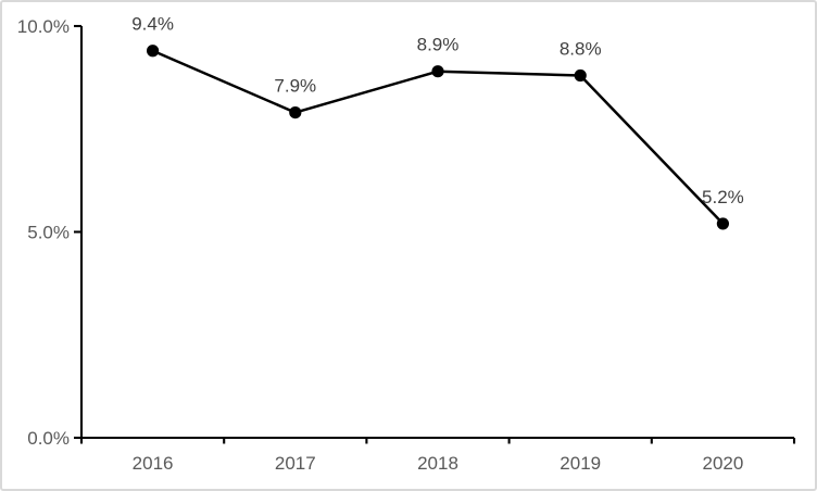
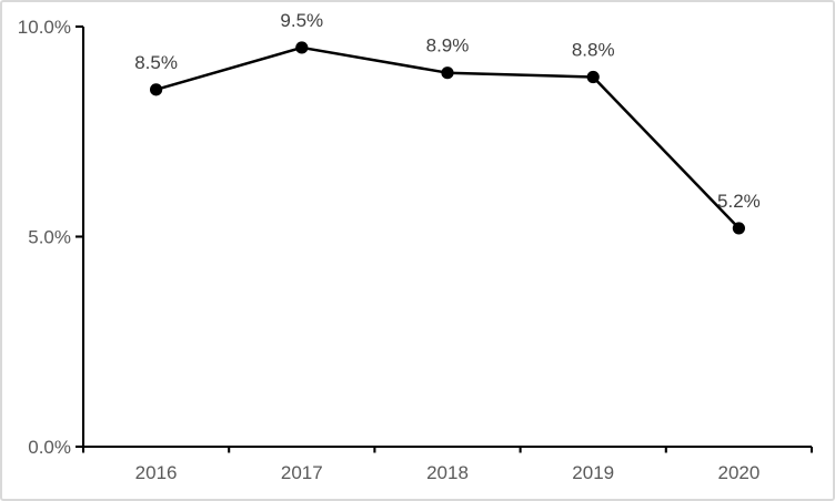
2016: 9.4% -> 8.5%
2017: 7.9% -> 9.5%
